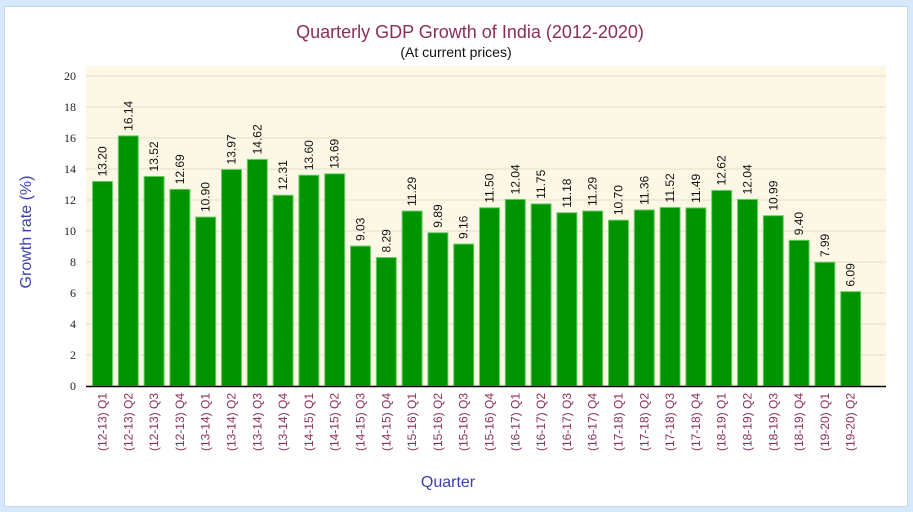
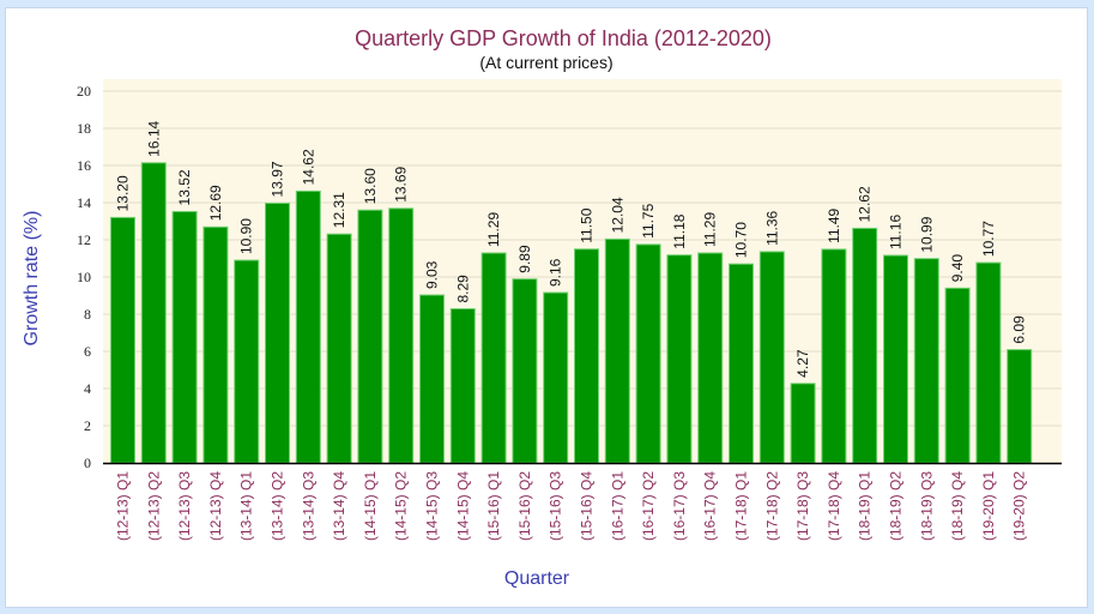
(17-18) Q3: 11.52 -> 4.27
(18-19) Q2: 12.04 -> 11.16
(19-20) Q1: 7.99 -> 10.77
